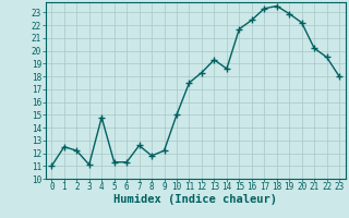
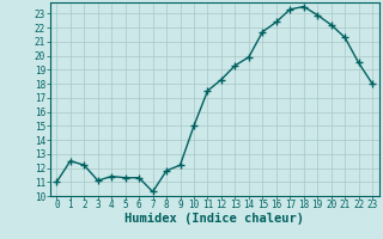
4: 14.8 -> 11.4
7: 12.6 -> 10.3
14: 18.6 -> 19.9
21: 20.2 -> 21.3
